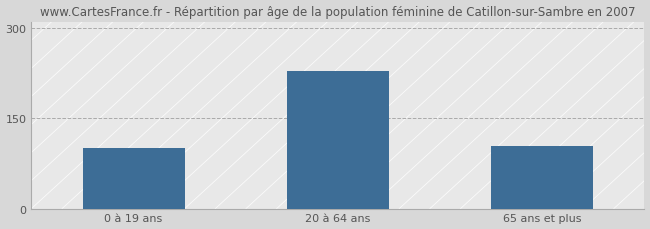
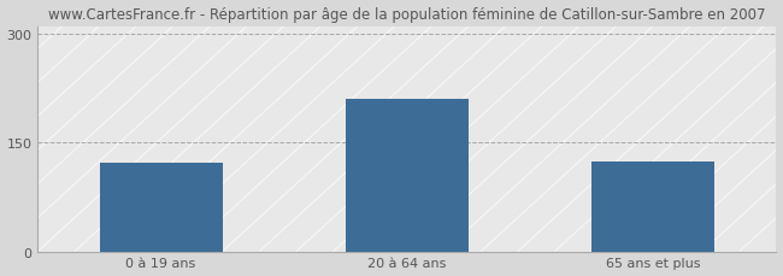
0 à 19 ans: 100 -> 122
20 à 64 ans: 228 -> 210
65 ans et plus: 103 -> 124
